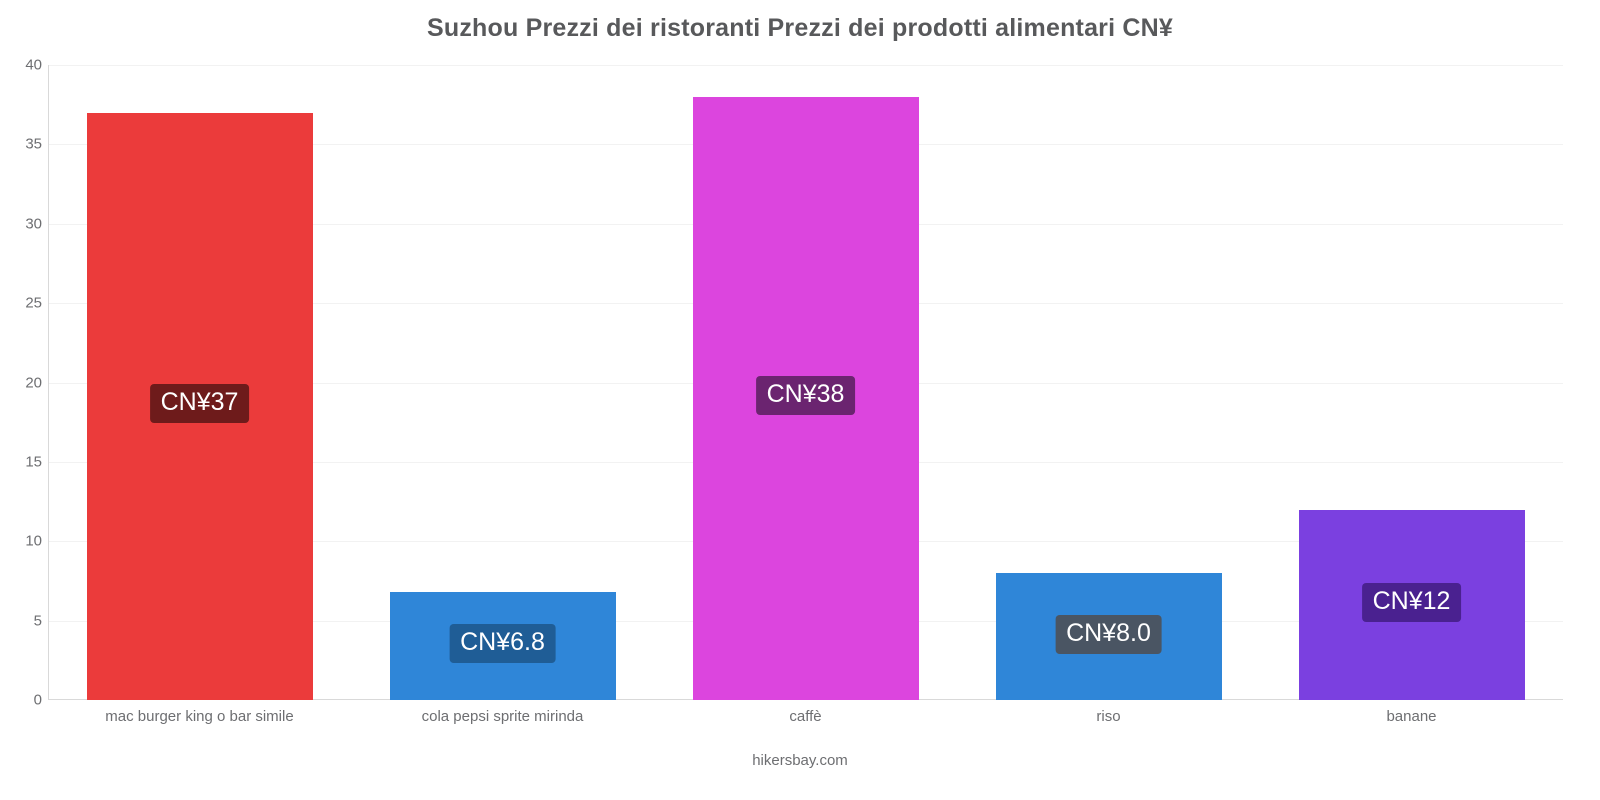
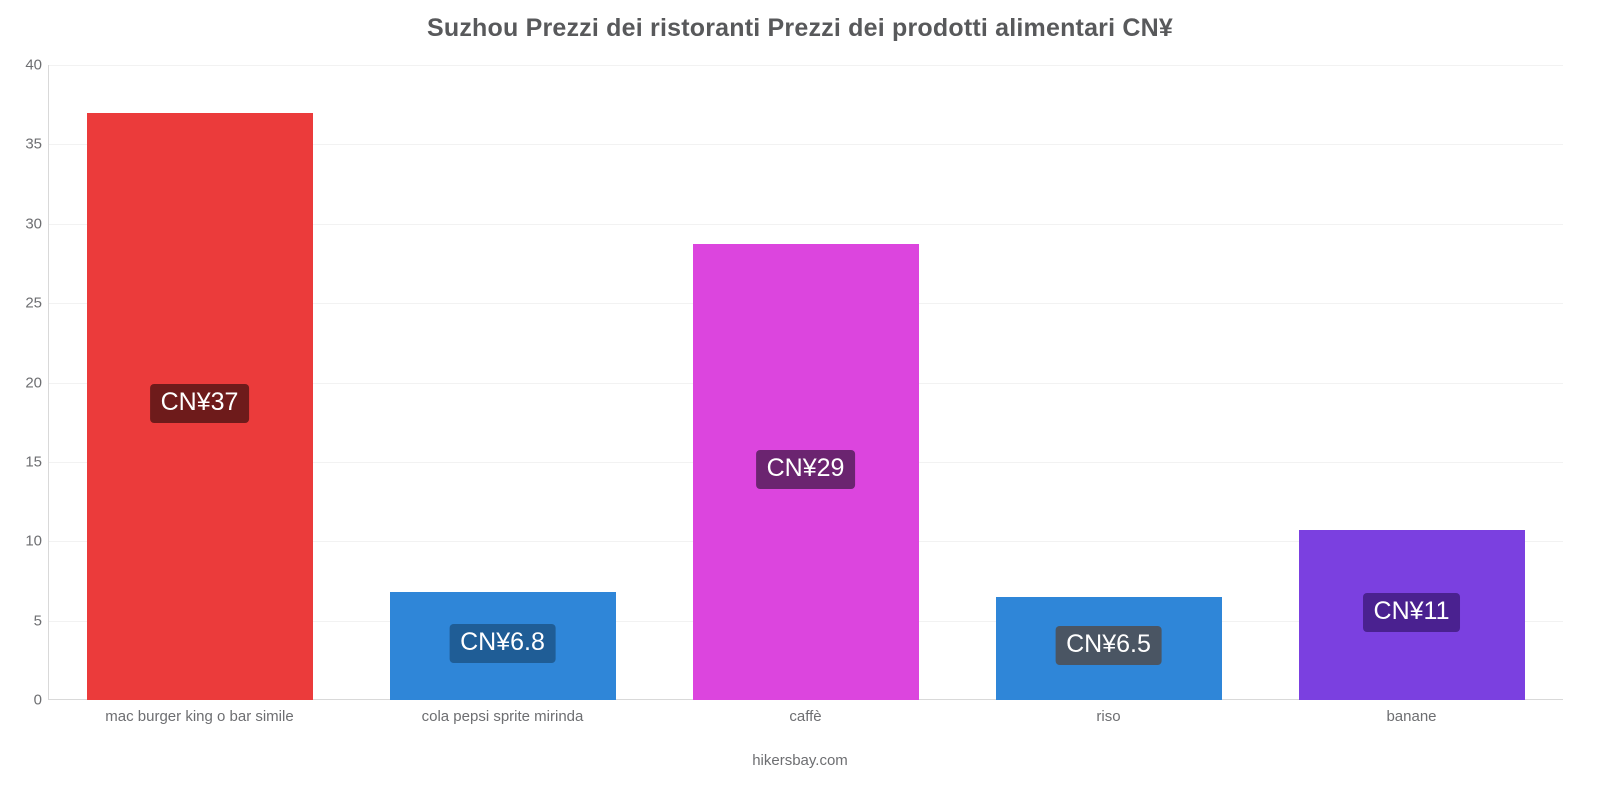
caffè: 38 -> 29
riso: 8.0 -> 6.5
banane: 12 -> 11
